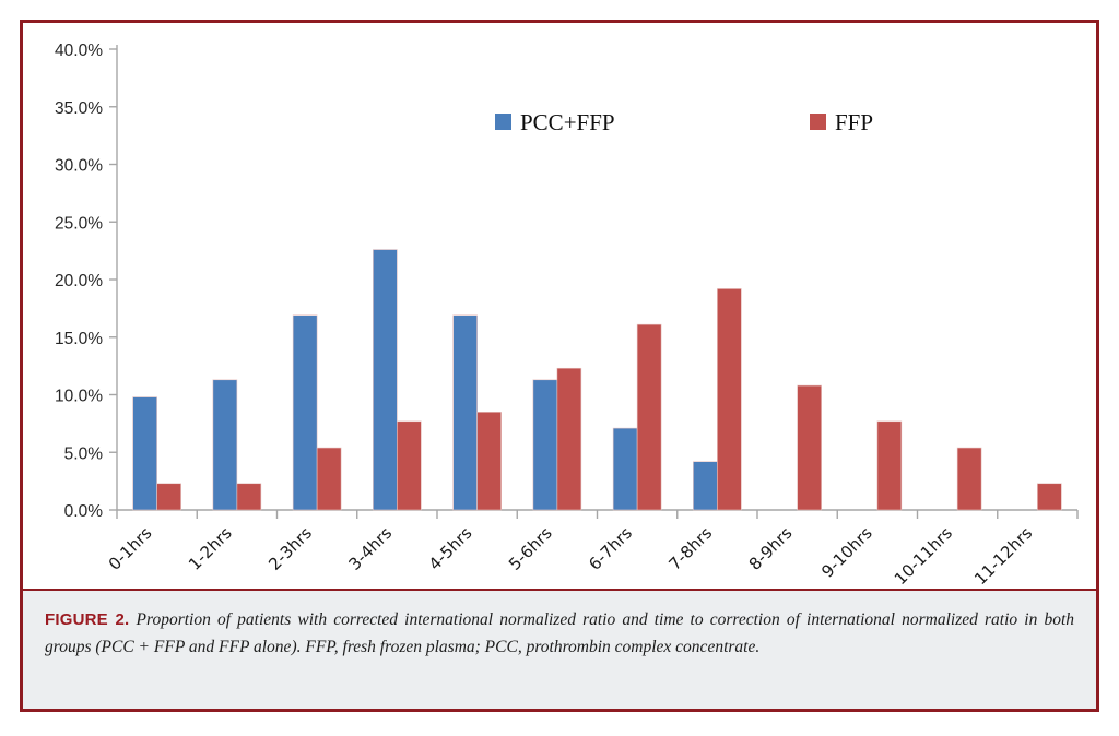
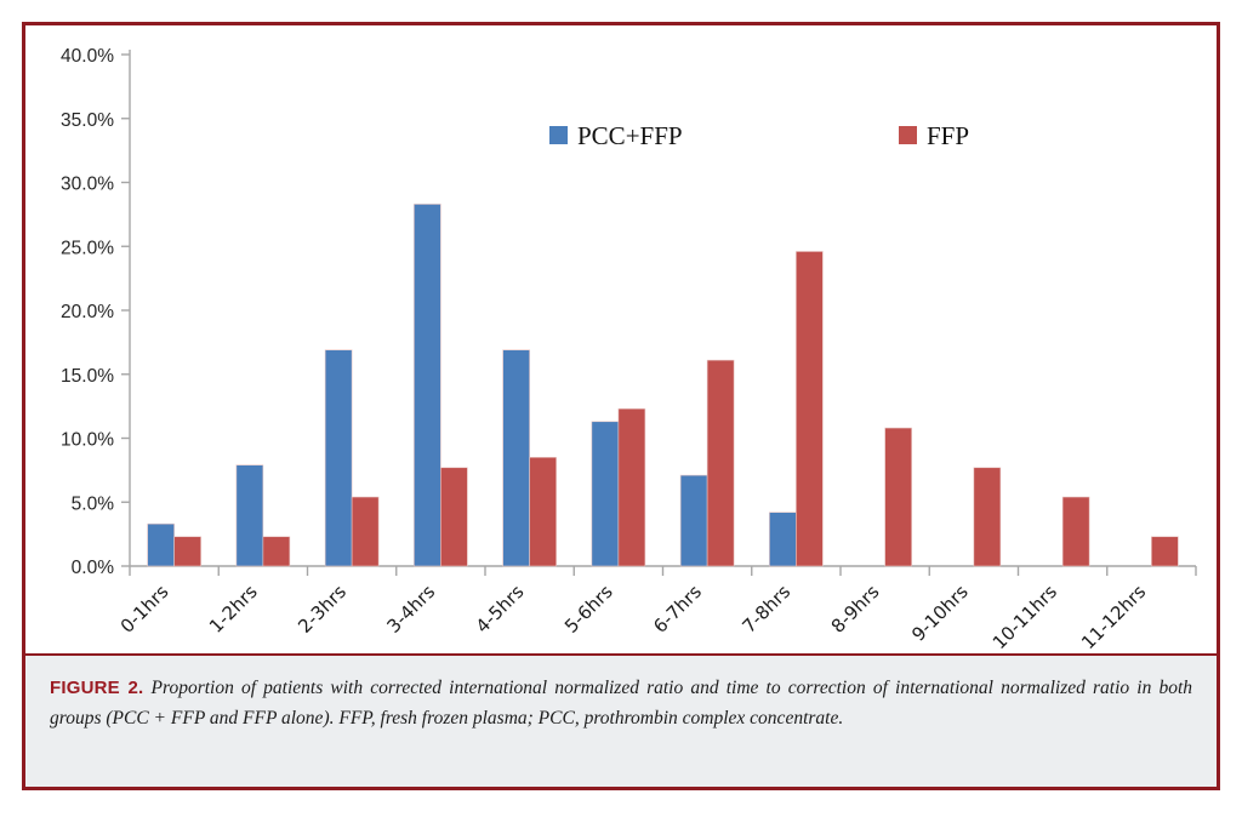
PCC+FFP/0-1hrs: 9.8% -> 3.3%
PCC+FFP/1-2hrs: 11.3% -> 7.9%
PCC+FFP/3-4hrs: 22.6% -> 28.3%
FFP/7-8hrs: 19.2% -> 24.6%
